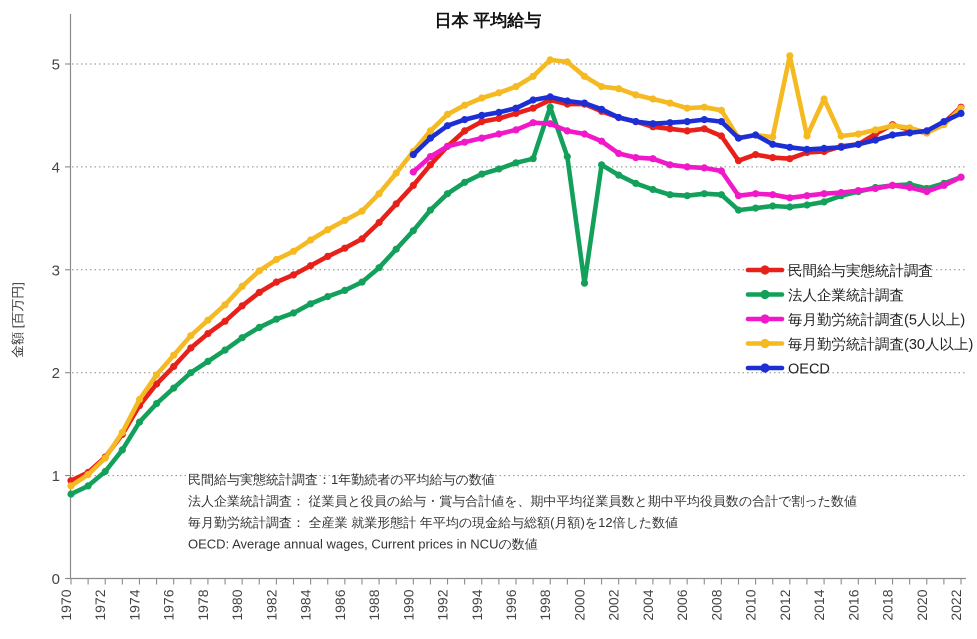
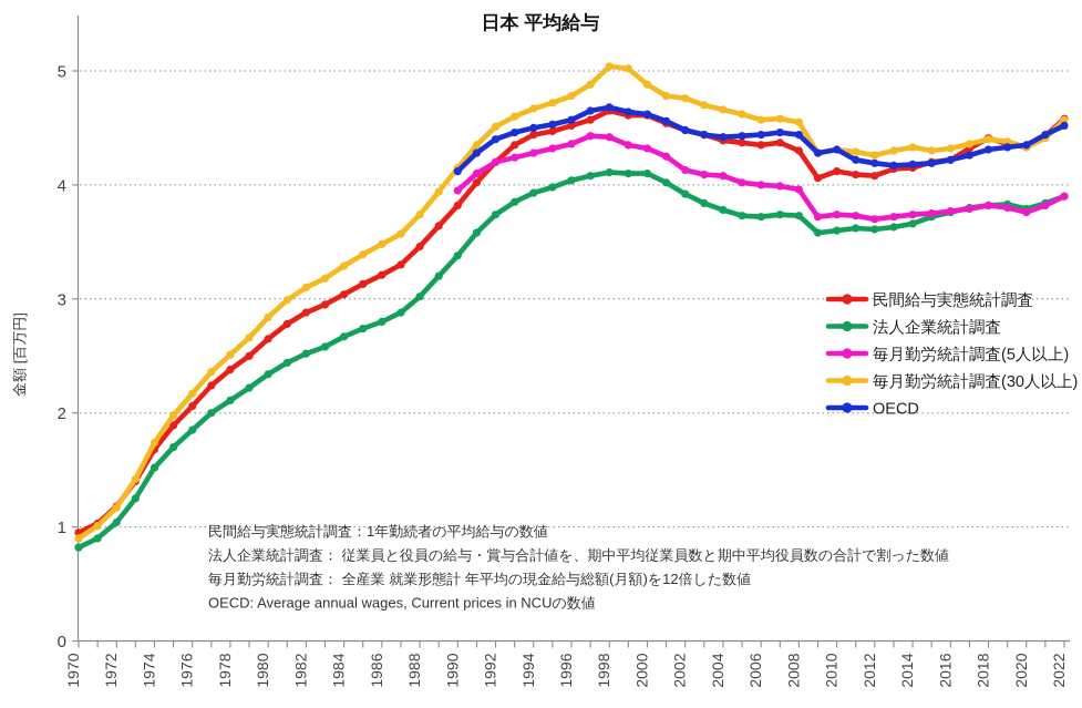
法人企業統計調査/1998: 4.58 -> 4.11
法人企業統計調査/2000: 2.87 -> 4.10
毎月勤労統計調査(30人以上)/2012: 5.08 -> 4.26
毎月勤労統計調査(30人以上)/2014: 4.66 -> 4.33
